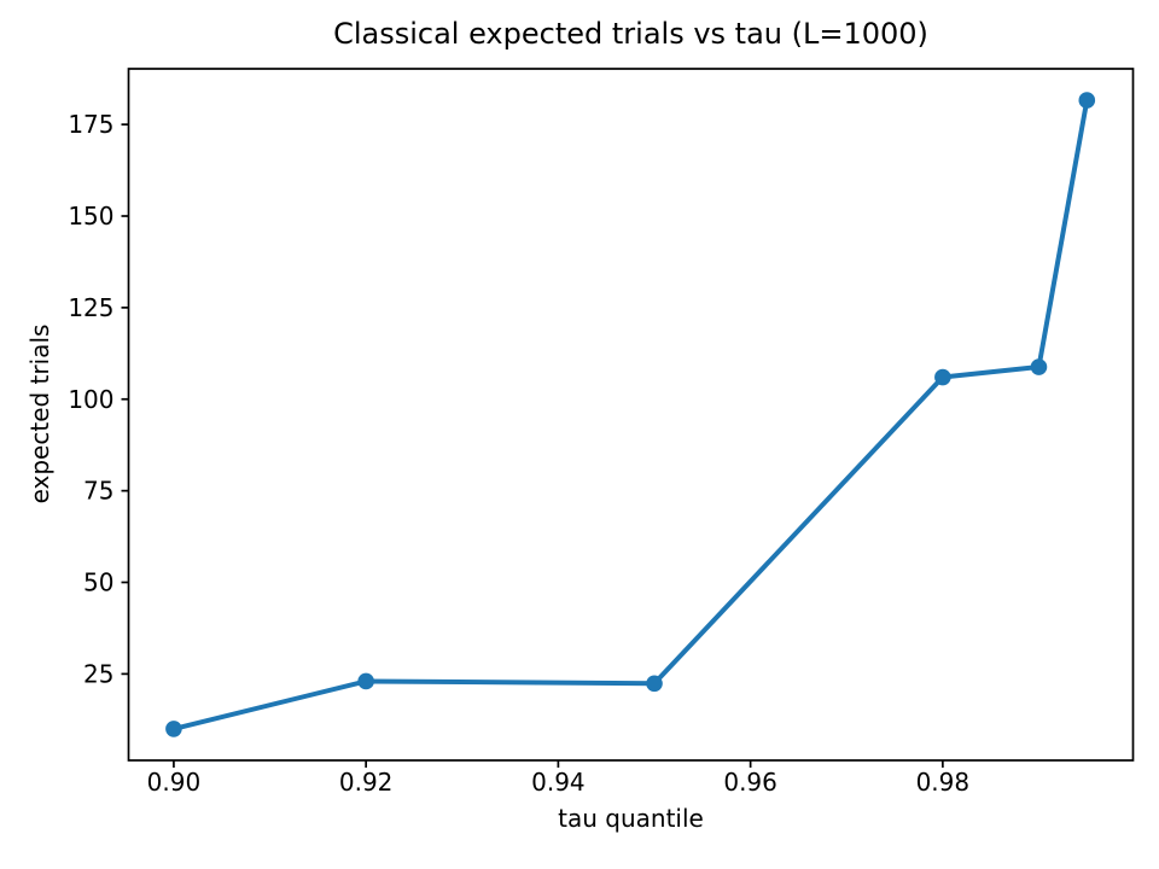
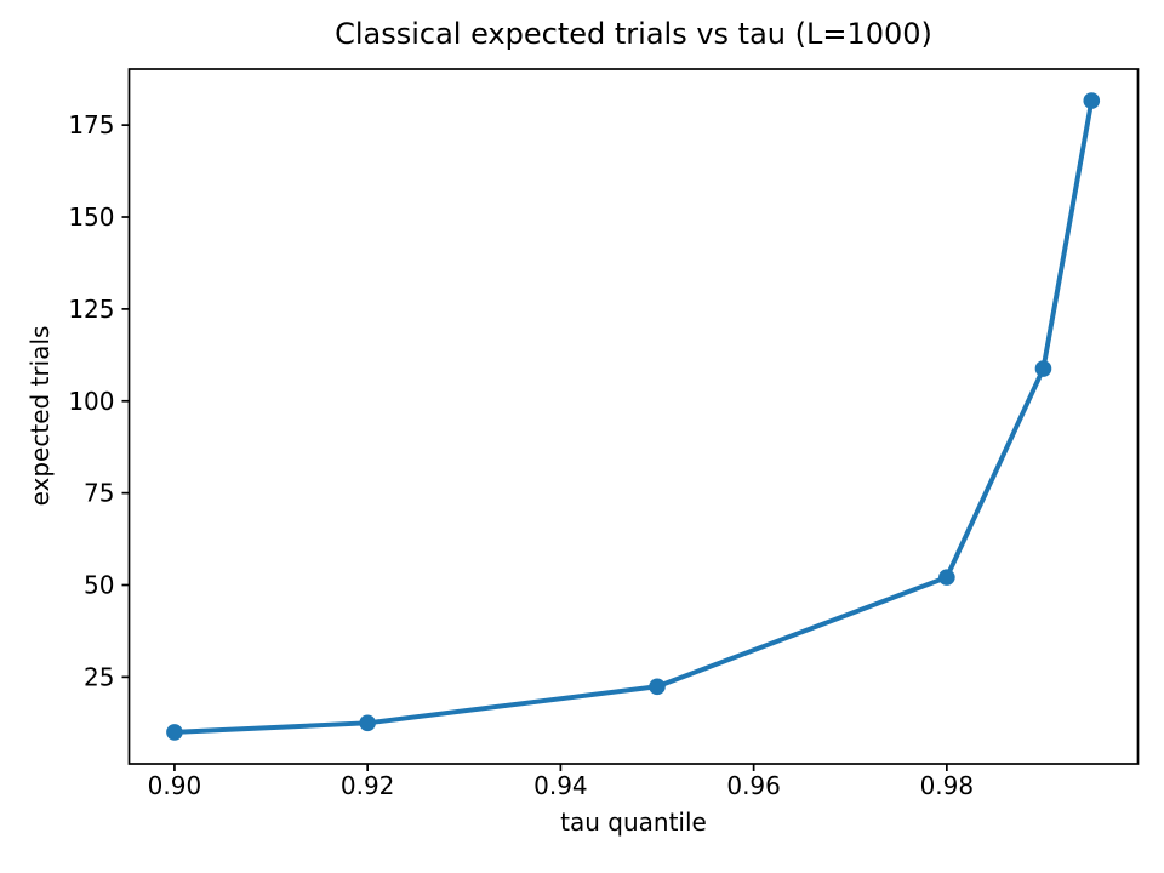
0.92: 23 -> 12
0.98: 106 -> 52
